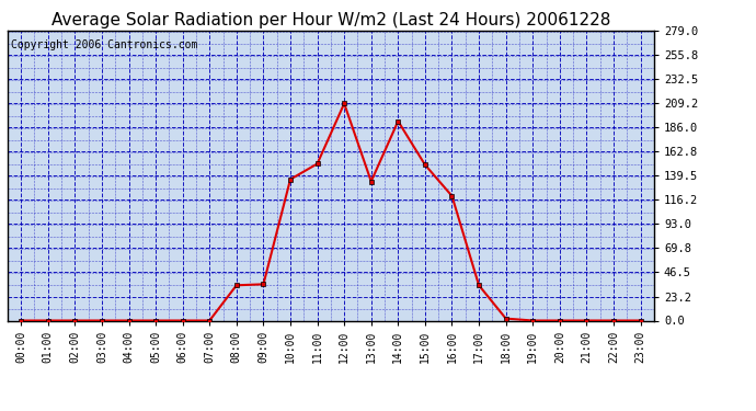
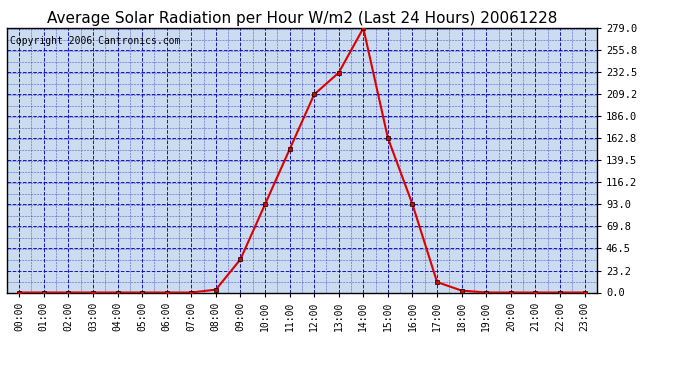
08:00: 34 -> 3
10:00: 136 -> 93
13:00: 134 -> 232
14:00: 192 -> 279
15:00: 150 -> 163
16:00: 120 -> 93
17:00: 34 -> 11
